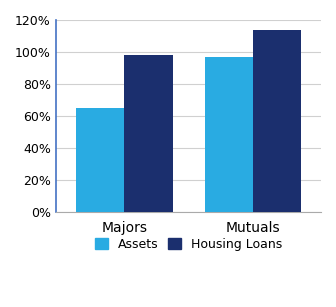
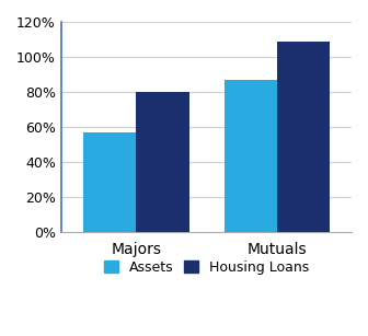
Assets/Majors: 65% -> 57%
Housing Loans/Majors: 98% -> 80%
Assets/Mutuals: 97% -> 87%
Housing Loans/Mutuals: 114% -> 109%
